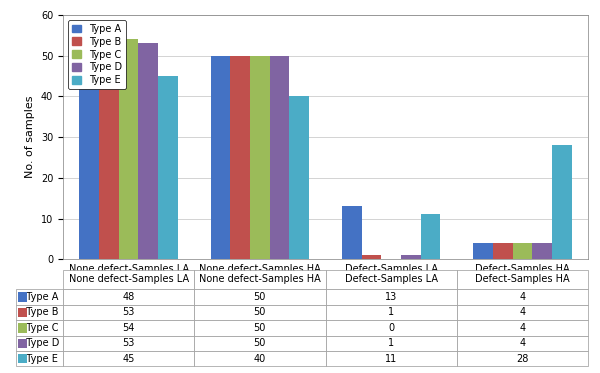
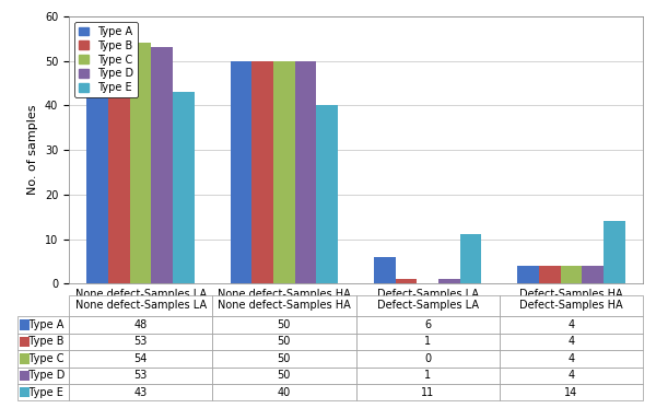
Type E/None defect-Samples LA: 45 -> 43
Type A/Defect-Samples LA: 13 -> 6
Type E/Defect-Samples HA: 28 -> 14
